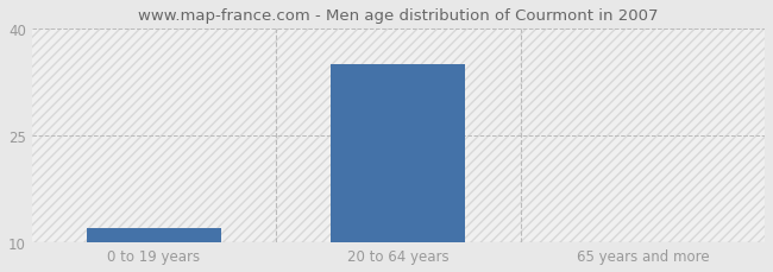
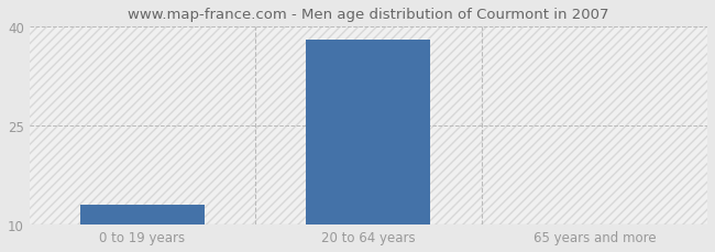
0 to 19 years: 12 -> 13
20 to 64 years: 35 -> 38
